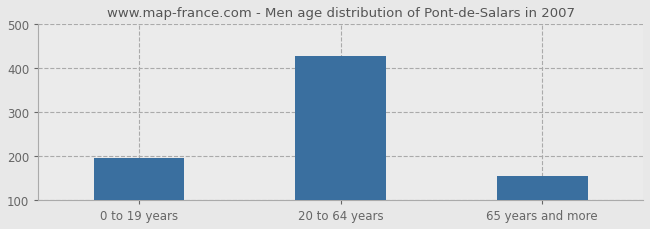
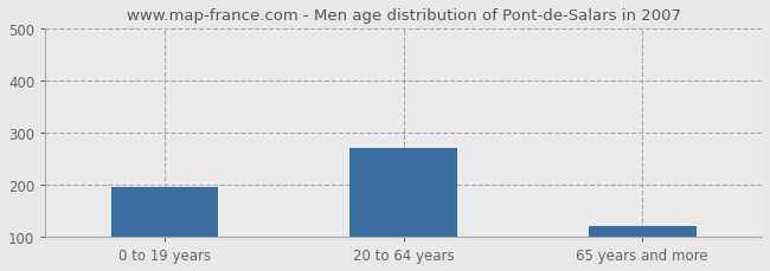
20 to 64 years: 428 -> 270
65 years and more: 155 -> 120
